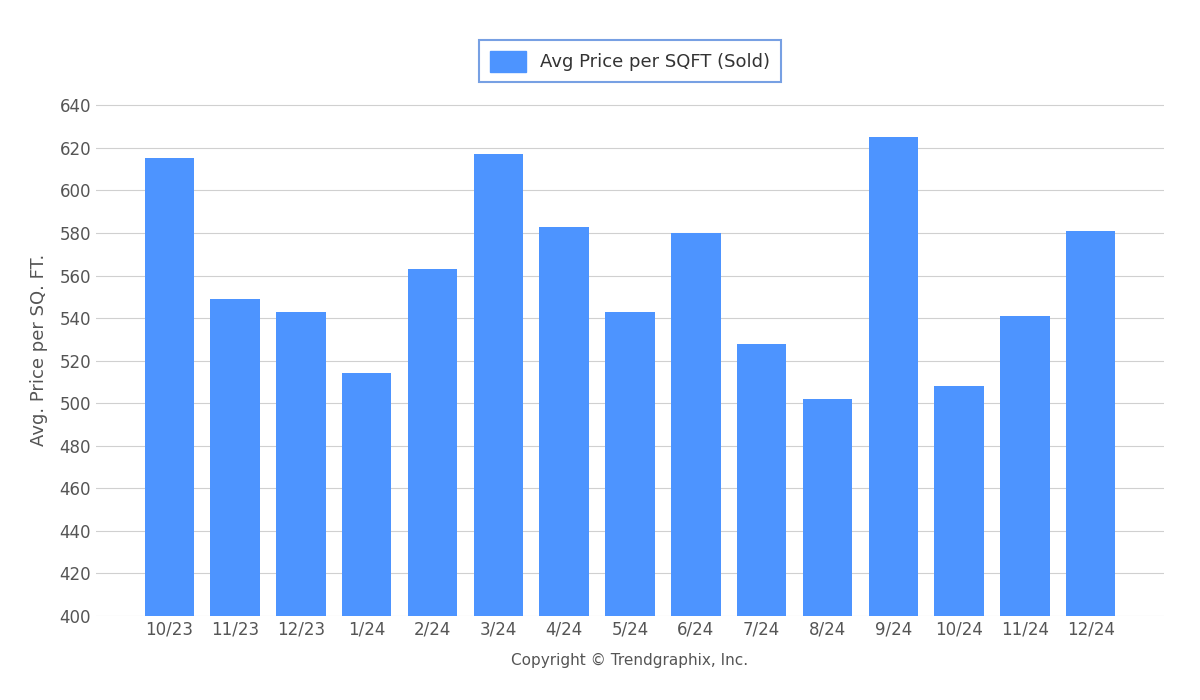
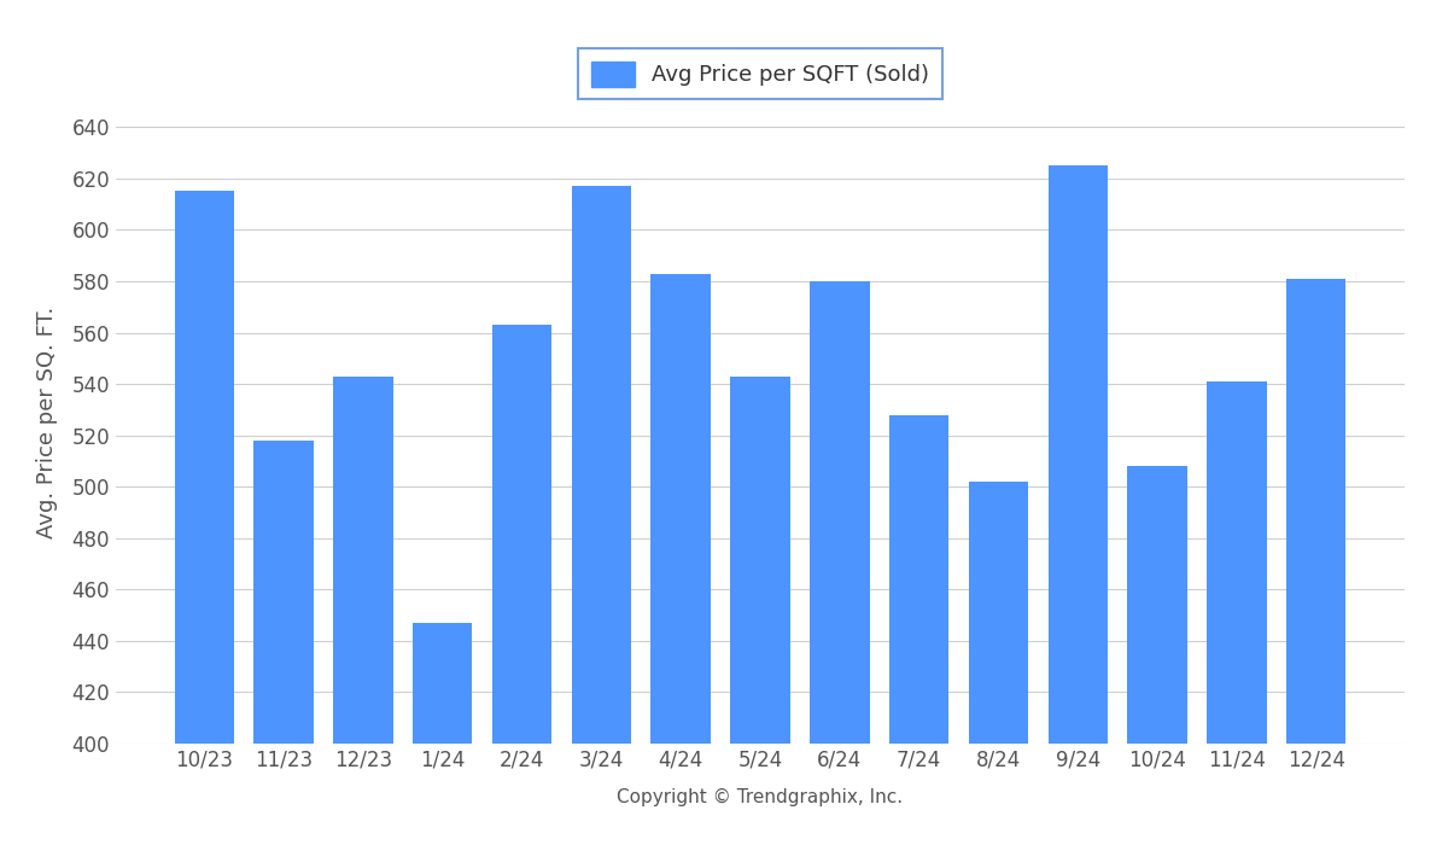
11/23: 549 -> 518
1/24: 514 -> 447
